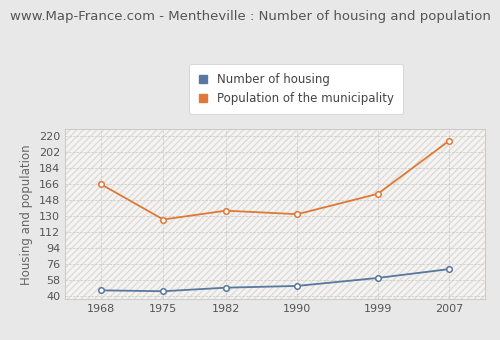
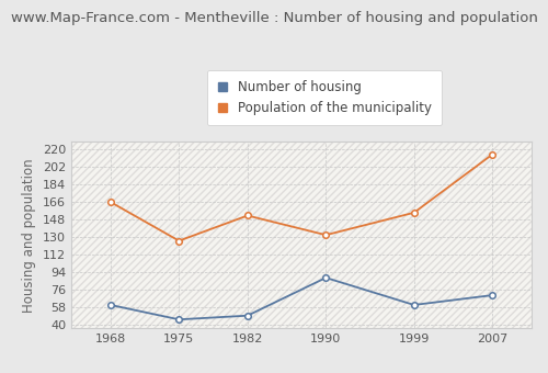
Number of housing/1968: 46 -> 60
Population of the municipality/1982: 136 -> 152
Number of housing/1990: 51 -> 88
